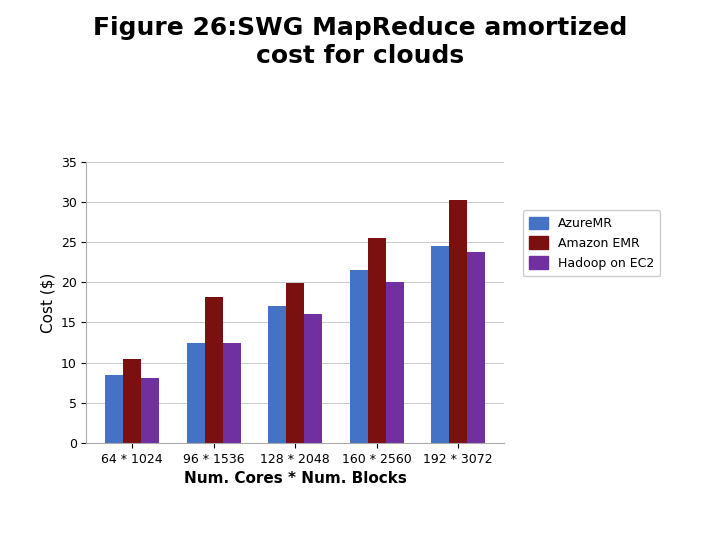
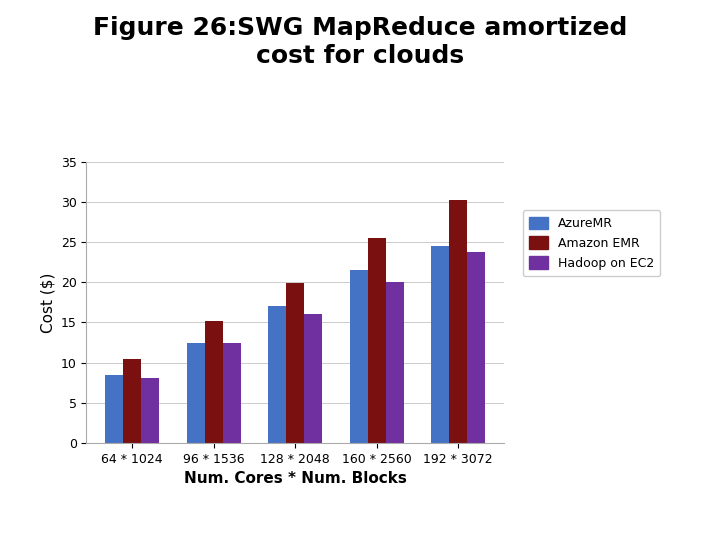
Amazon EMR/96 * 1536: 18.2 -> 15.2
